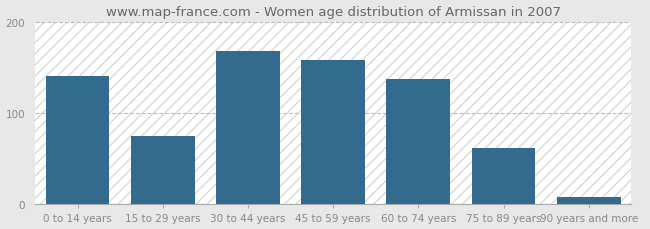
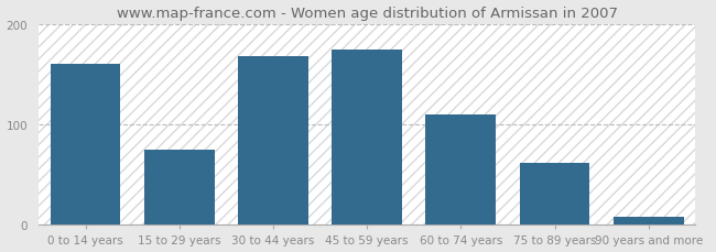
0 to 14 years: 140 -> 160
45 to 59 years: 158 -> 174
60 to 74 years: 137 -> 110
